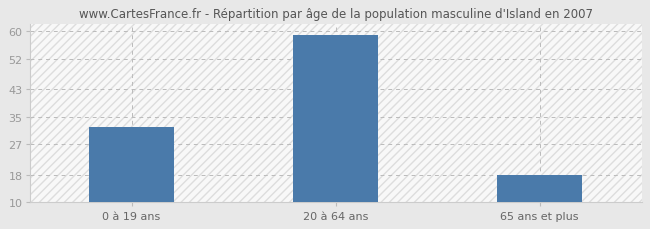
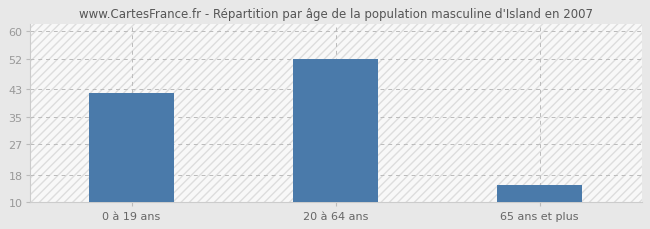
0 à 19 ans: 32 -> 42
20 à 64 ans: 59 -> 52
65 ans et plus: 18 -> 15
